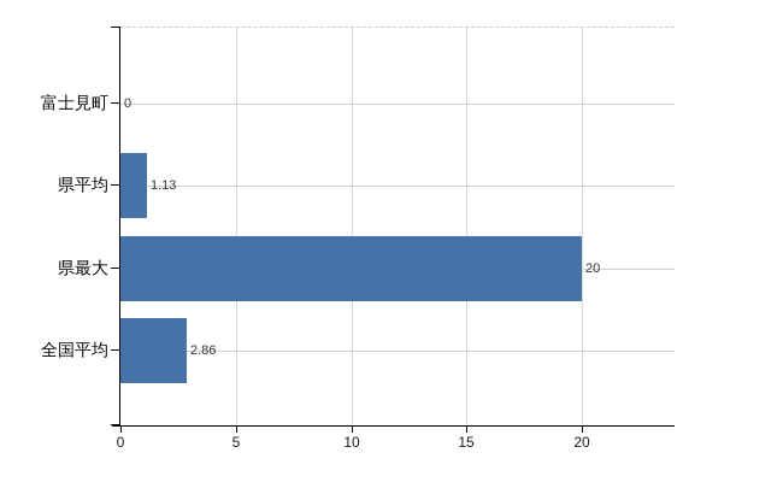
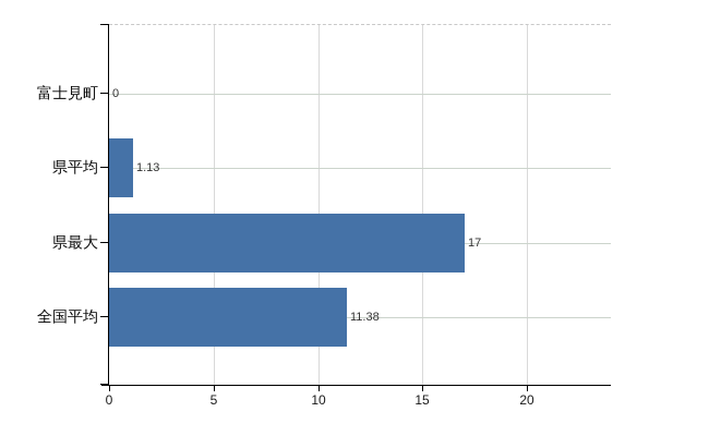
県最大: 20 -> 17
全国平均: 2.86 -> 11.38
